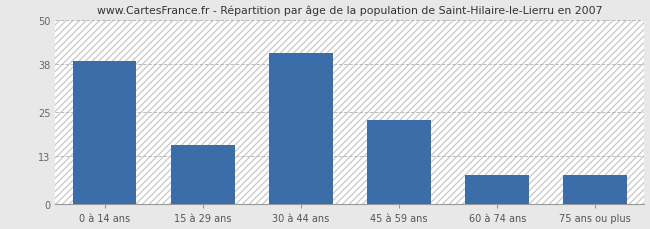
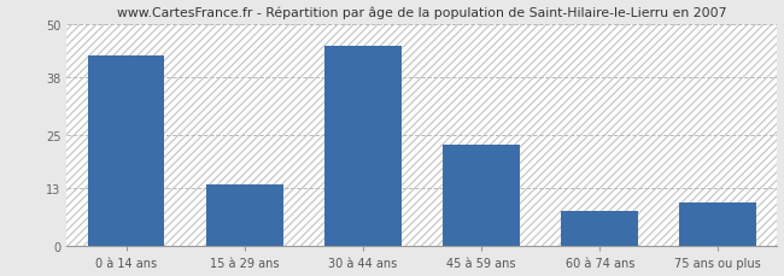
0 à 14 ans: 39 -> 43
15 à 29 ans: 16 -> 14
30 à 44 ans: 41 -> 45
75 ans ou plus: 8 -> 10
